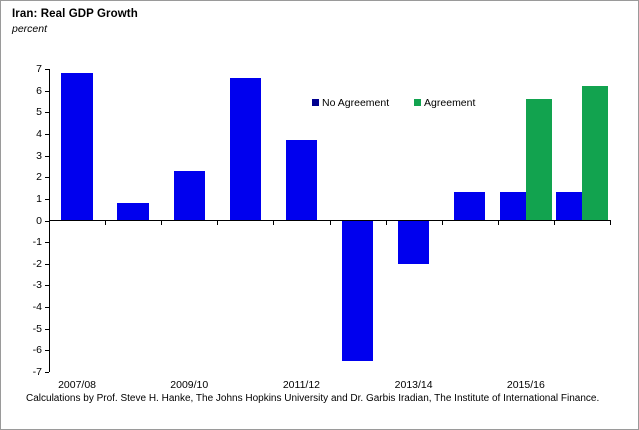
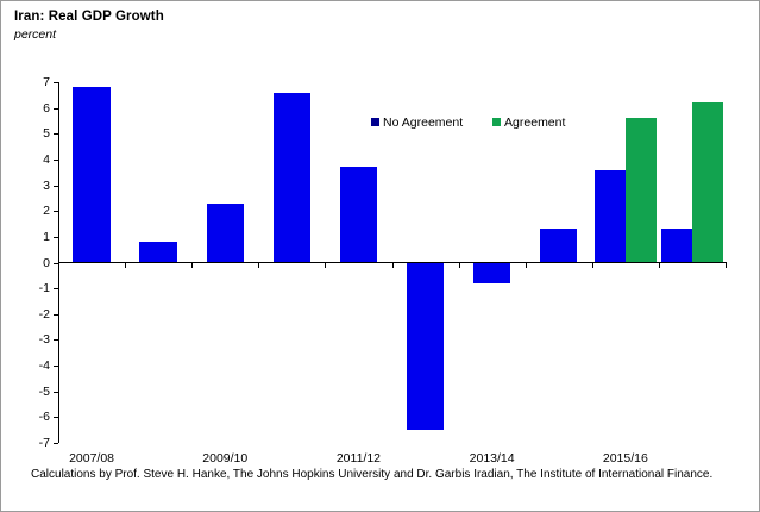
No Agreement/2013/14: -2.0 -> -0.8
No Agreement/2015/16: 1.3 -> 3.6
